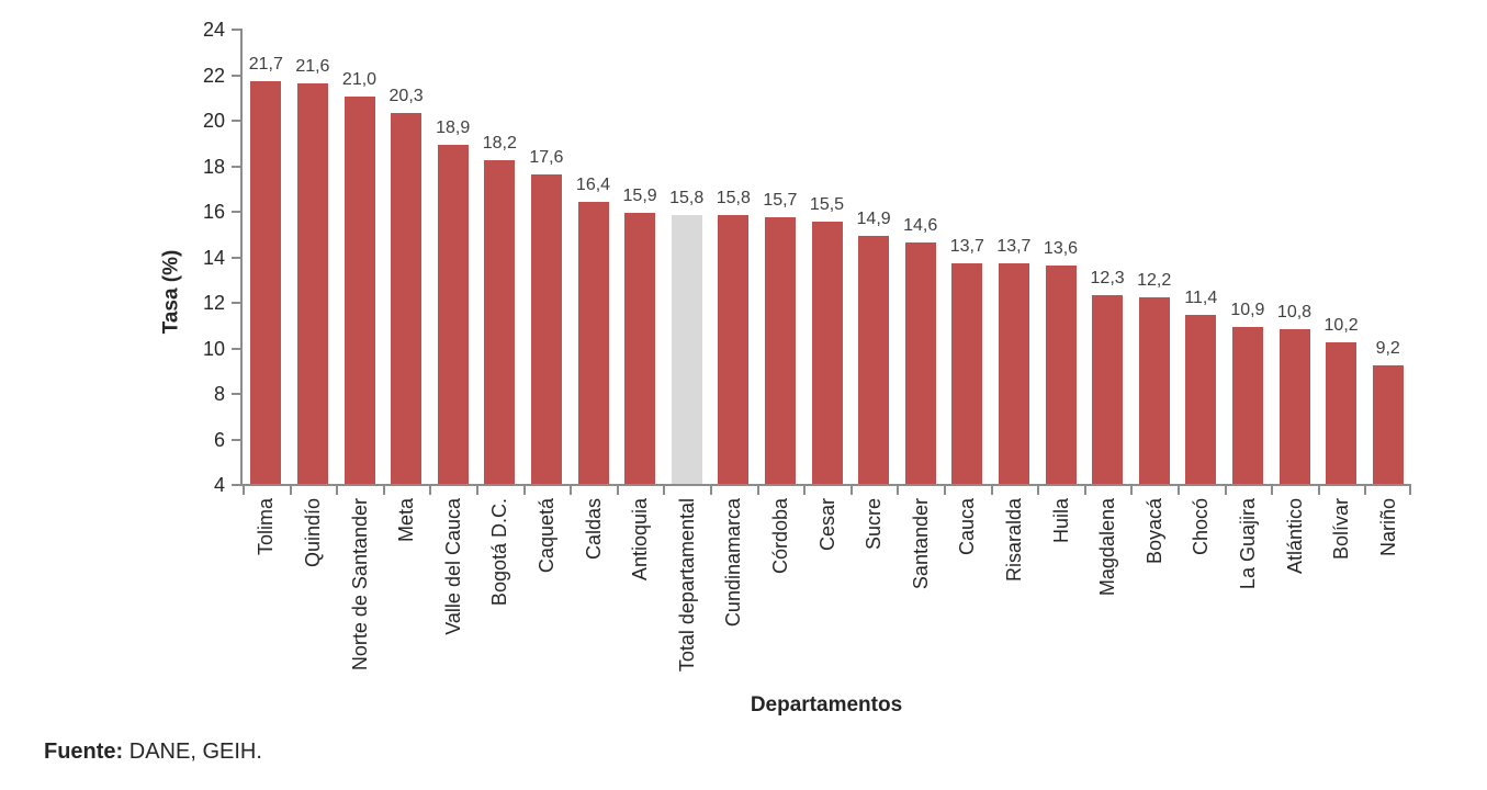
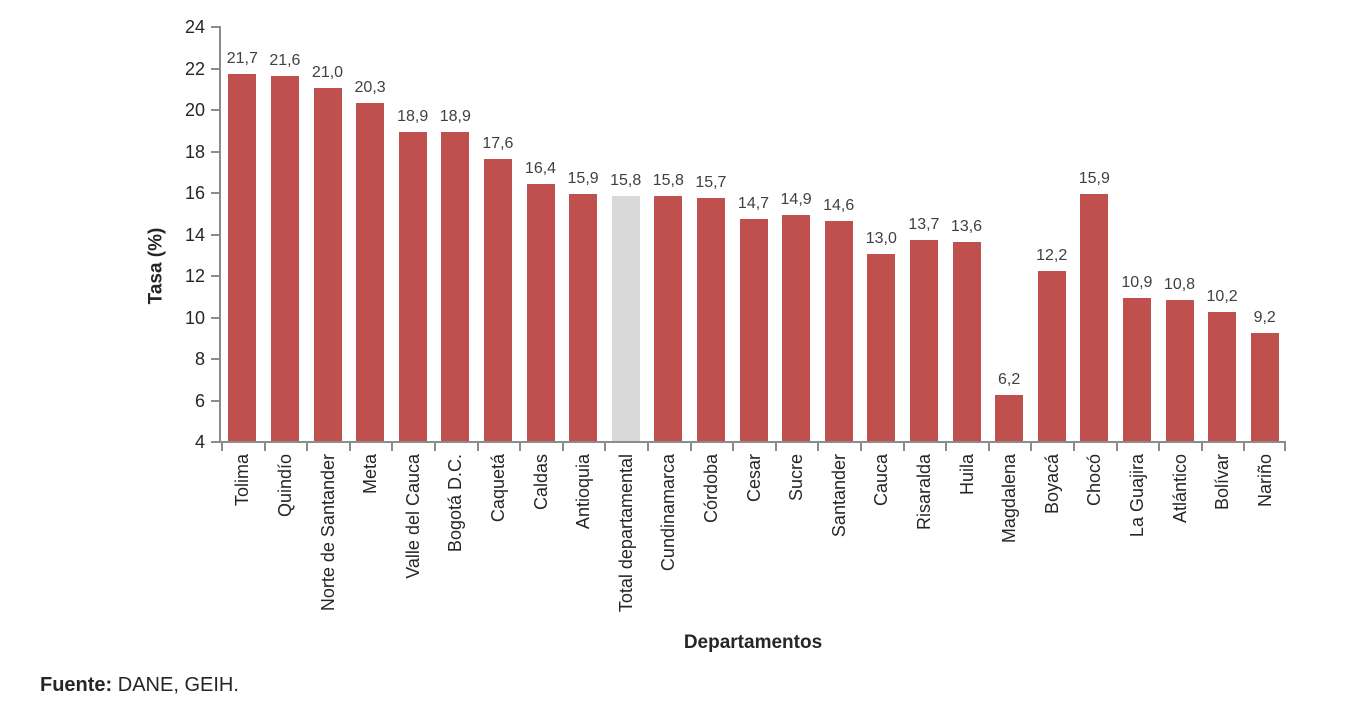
Bogotá D.C.: 18,2 -> 18,9
Cesar: 15,5 -> 14,7
Cauca: 13,7 -> 13,0
Magdalena: 12,3 -> 6,2
Chocó: 11,4 -> 15,9
